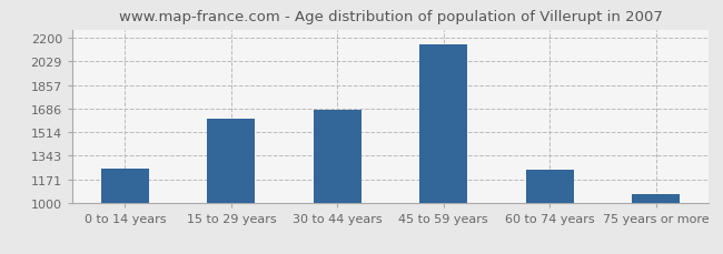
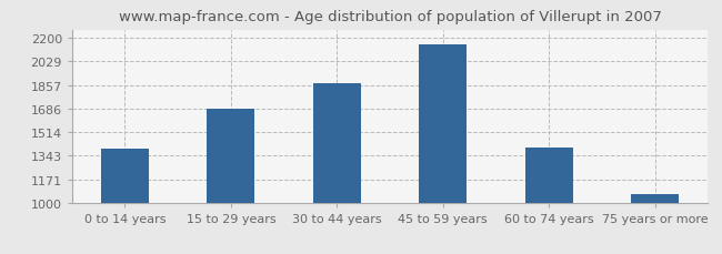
0 to 14 years: 1250 -> 1400
15 to 29 years: 1610 -> 1690
30 to 44 years: 1680 -> 1870
60 to 74 years: 1240 -> 1400
